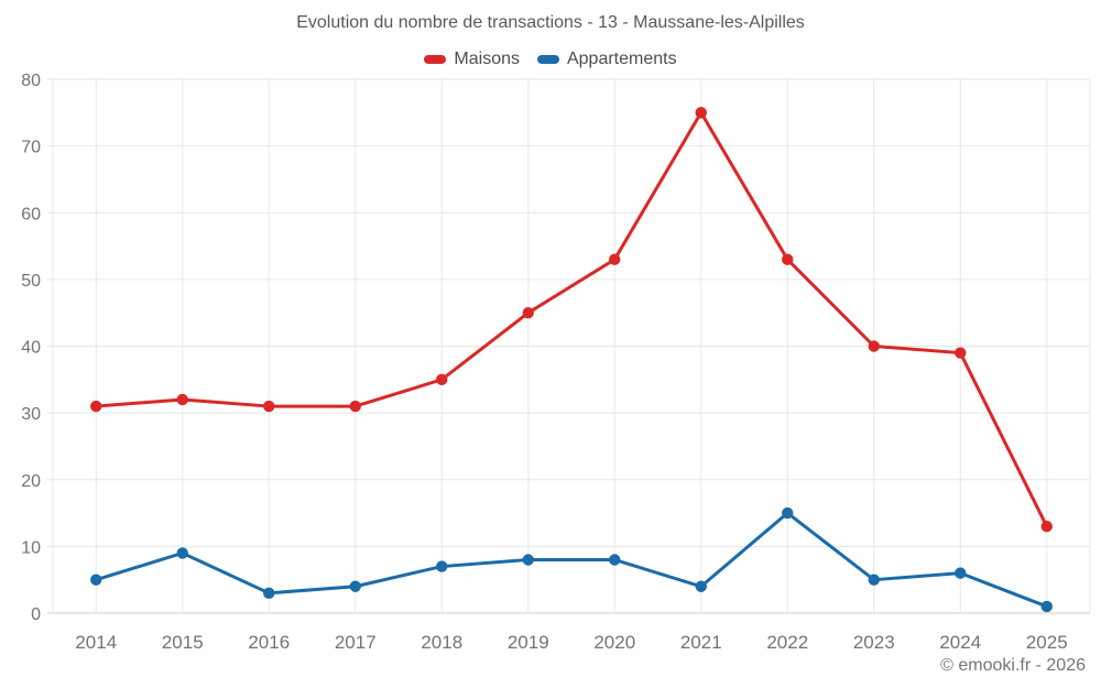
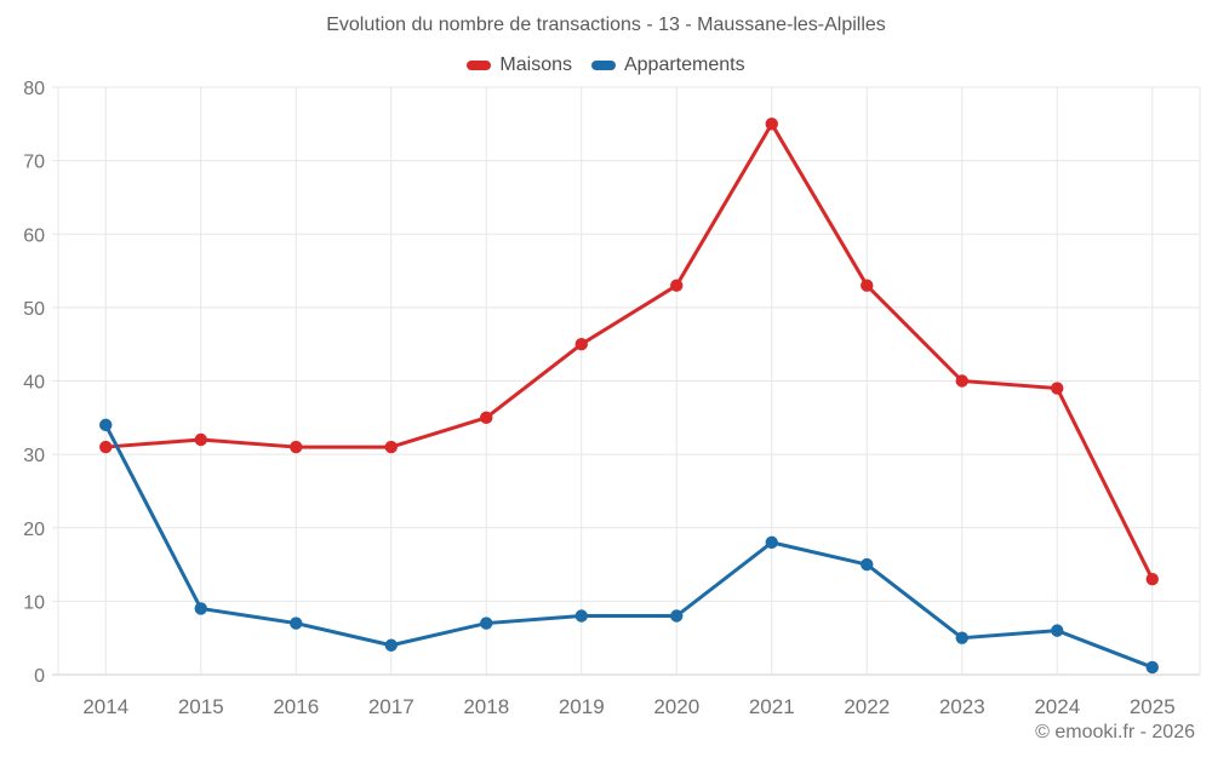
Appartements/2014: 5 -> 34
Appartements/2016: 3 -> 7
Appartements/2021: 4 -> 18
